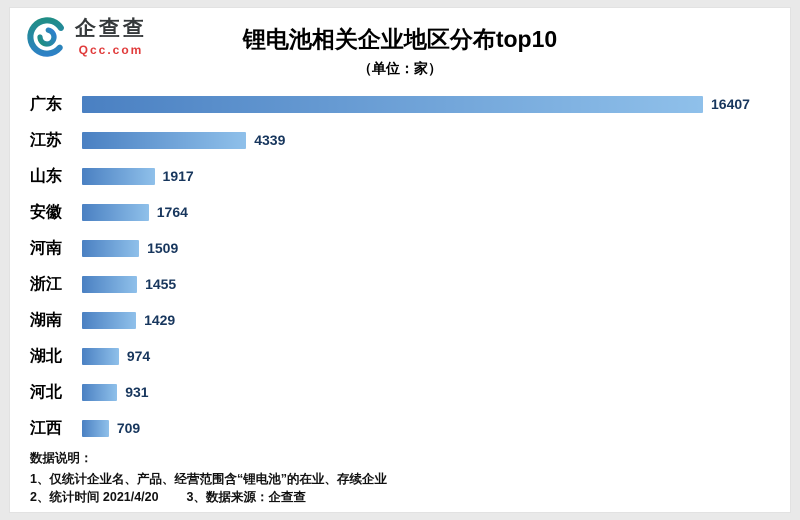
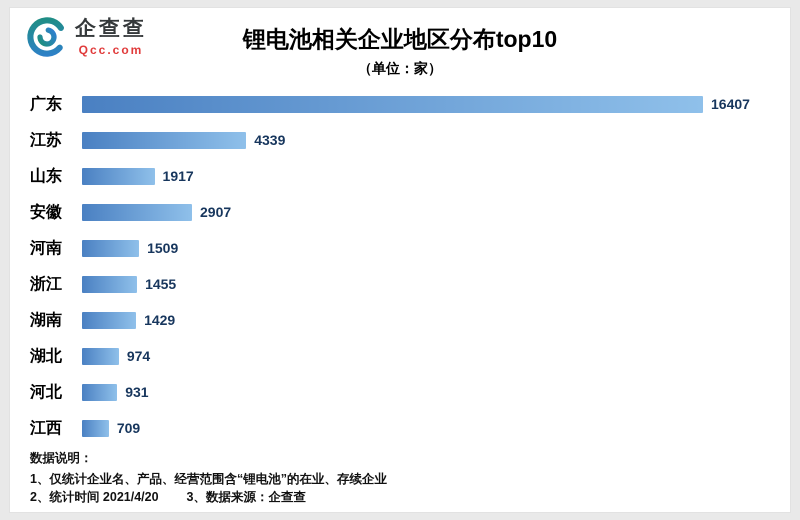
安徽: 1764 -> 2907
